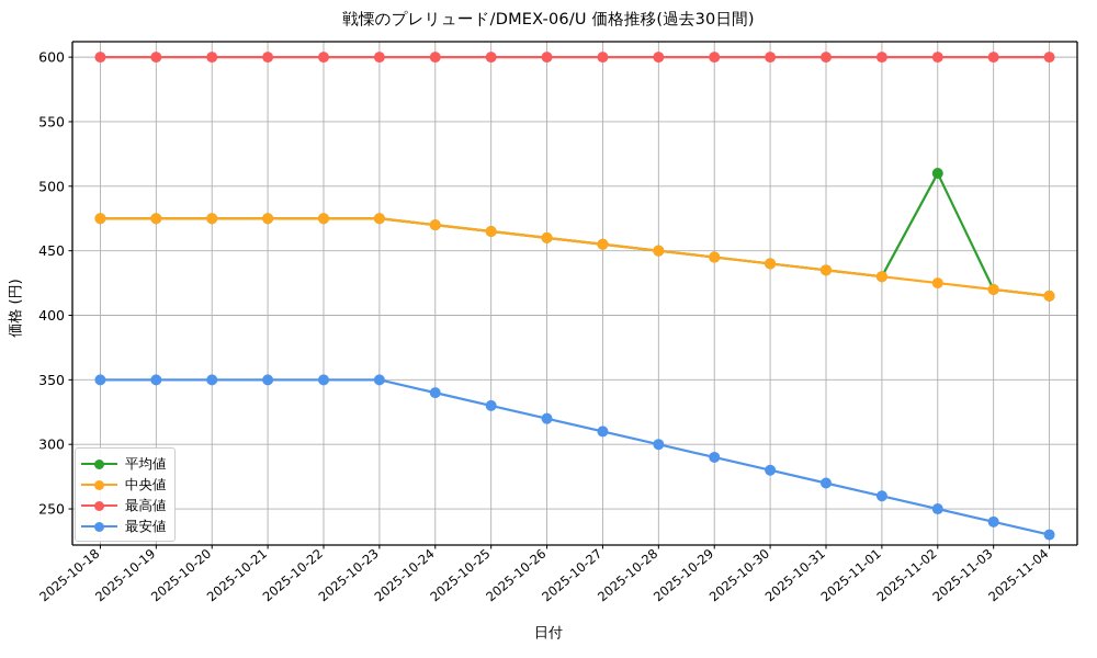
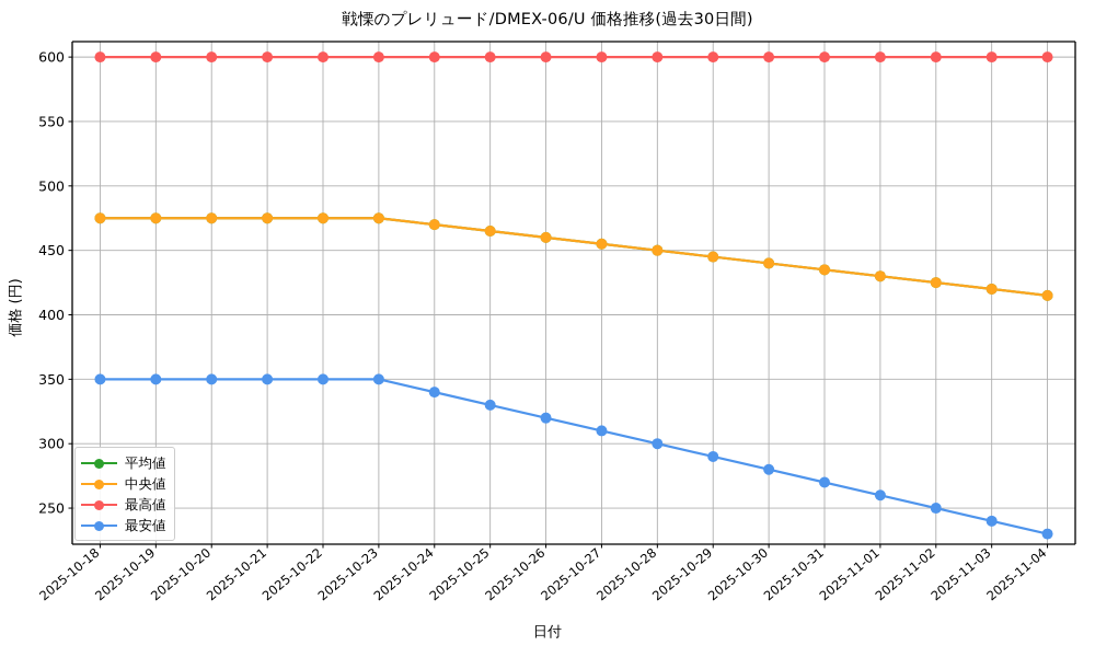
平均値/2025-11-02: 510 -> 425
